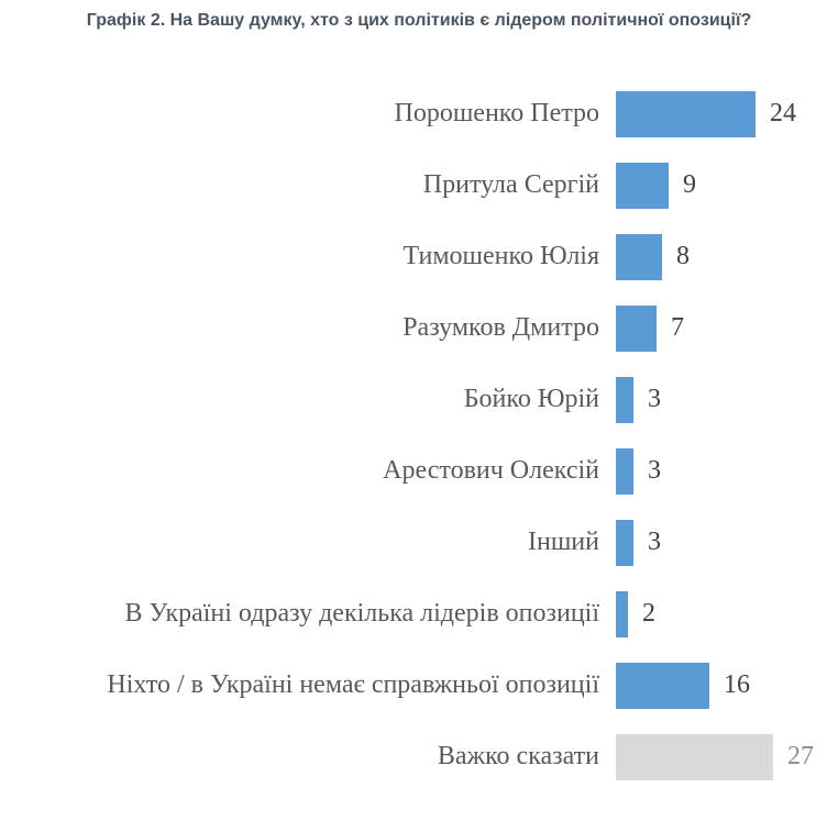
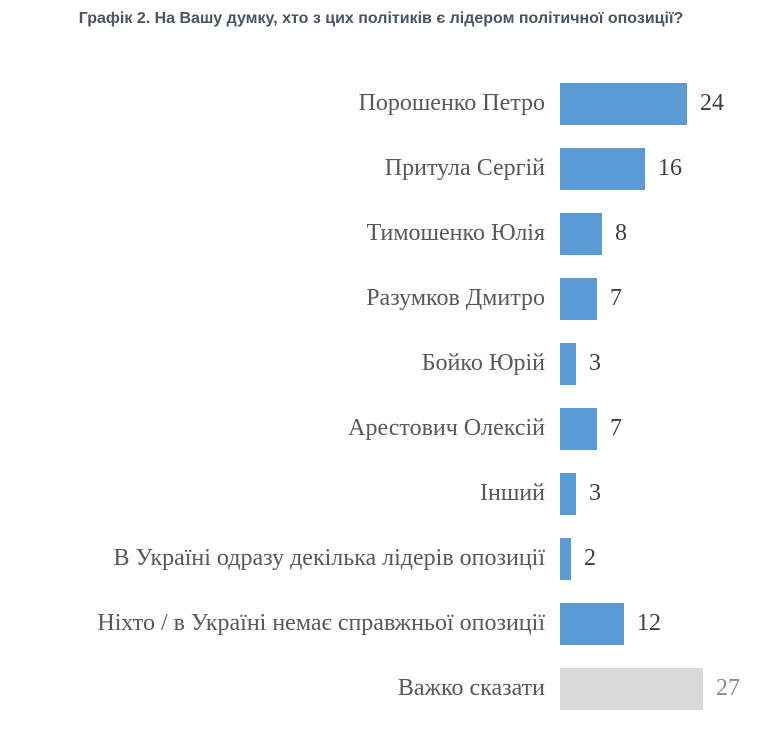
Притула Сергій: 9 -> 16
Арестович Олексій: 3 -> 7
Ніхто / в Україні немає справжньої опозиції: 16 -> 12
